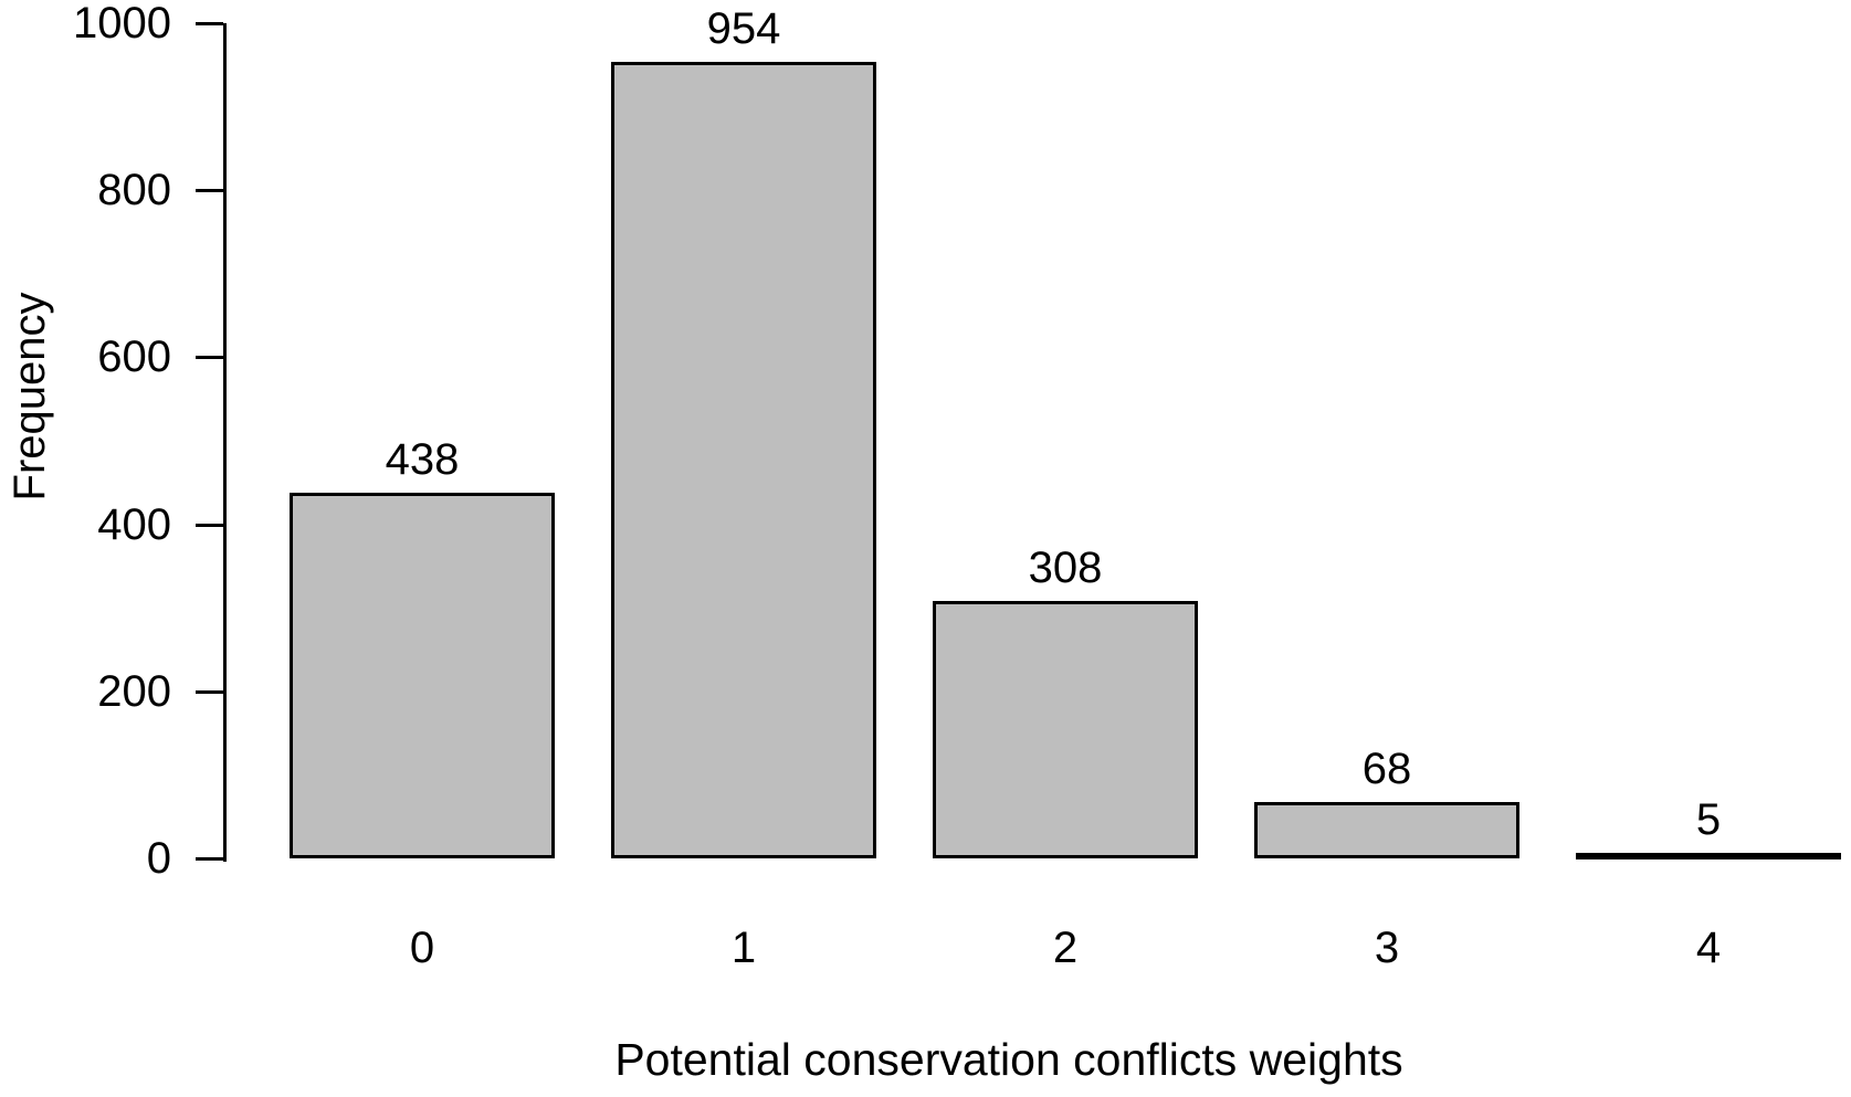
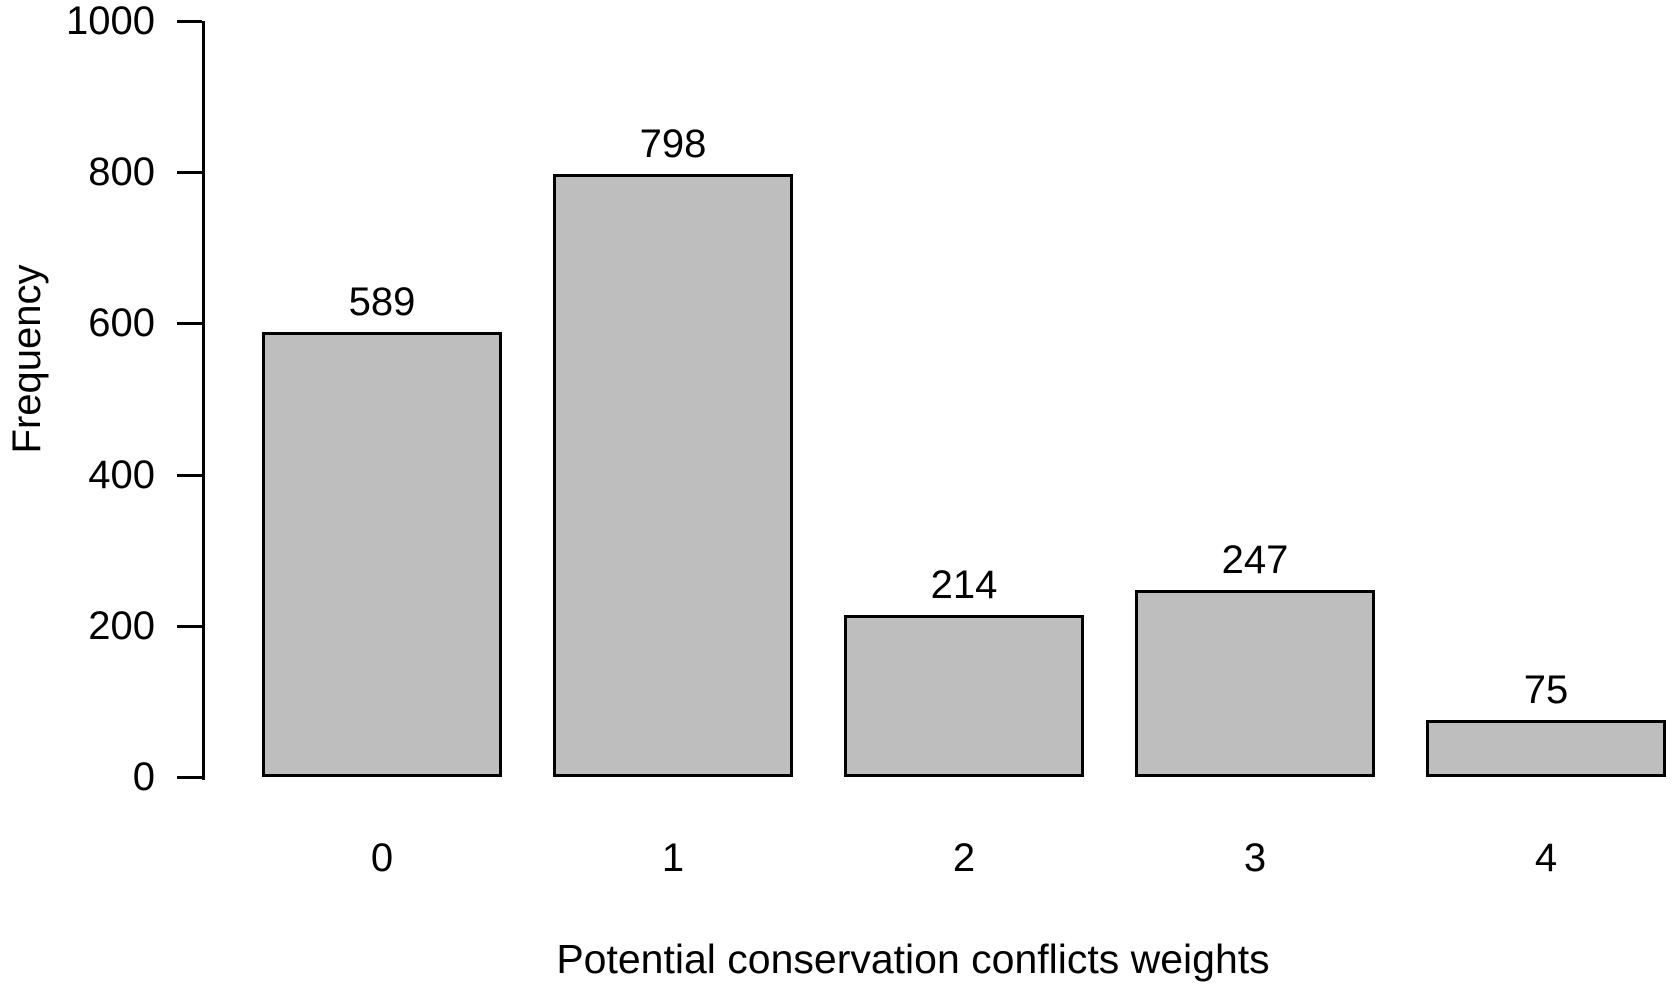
0: 438 -> 589
1: 954 -> 798
2: 308 -> 214
3: 68 -> 247
4: 5 -> 75
